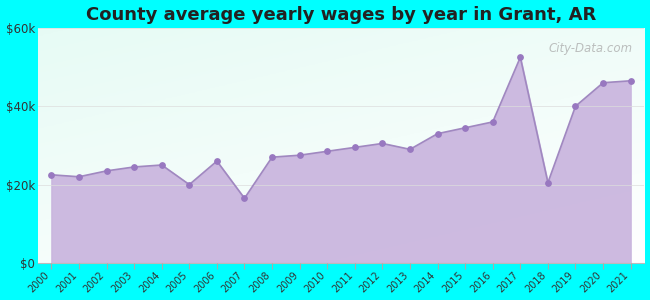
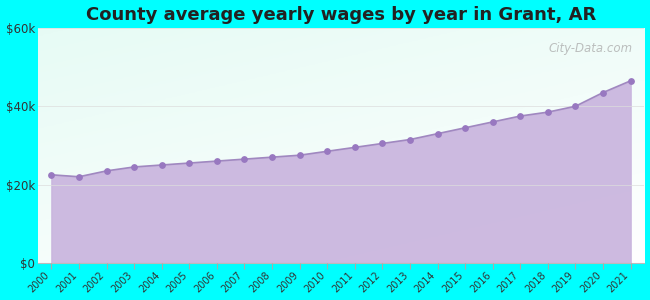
2005: $20.0k -> $25.5k
2007: $16.5k -> $26.5k
2013: $29.0k -> $31.5k
2017: $52.5k -> $37.5k
2018: $20.5k -> $38.5k
2020: $46.0k -> $43.5k
